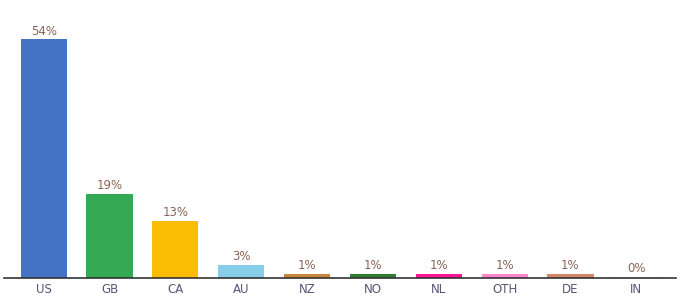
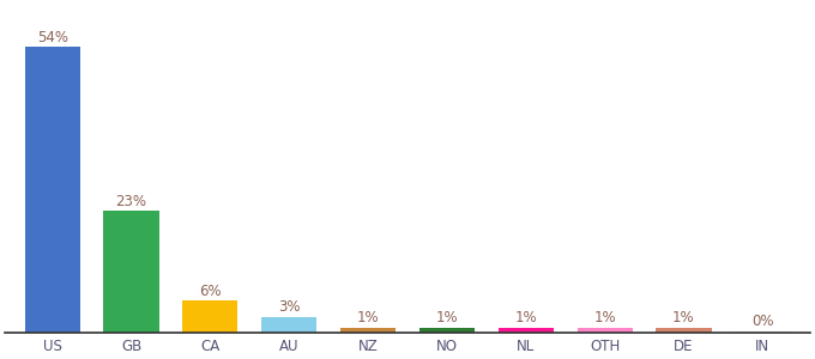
GB: 19% -> 23%
CA: 13% -> 6%
